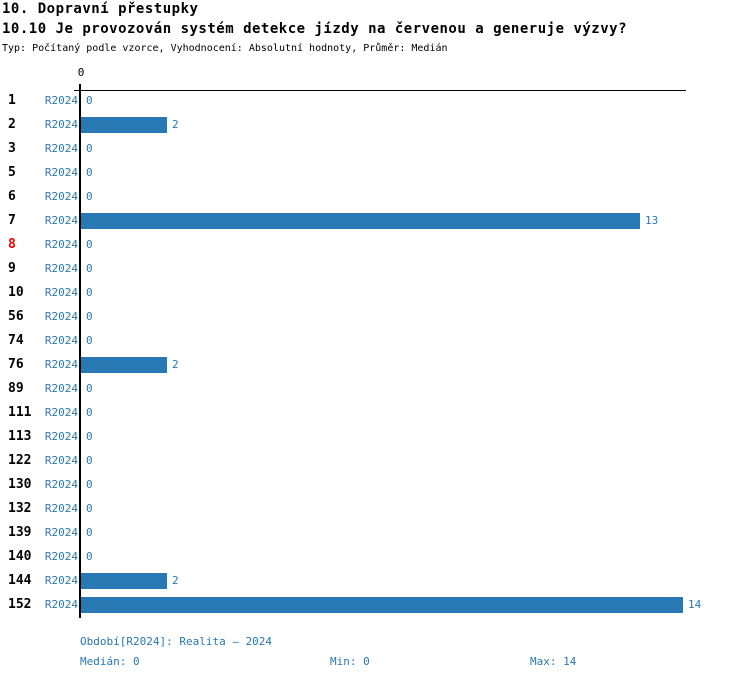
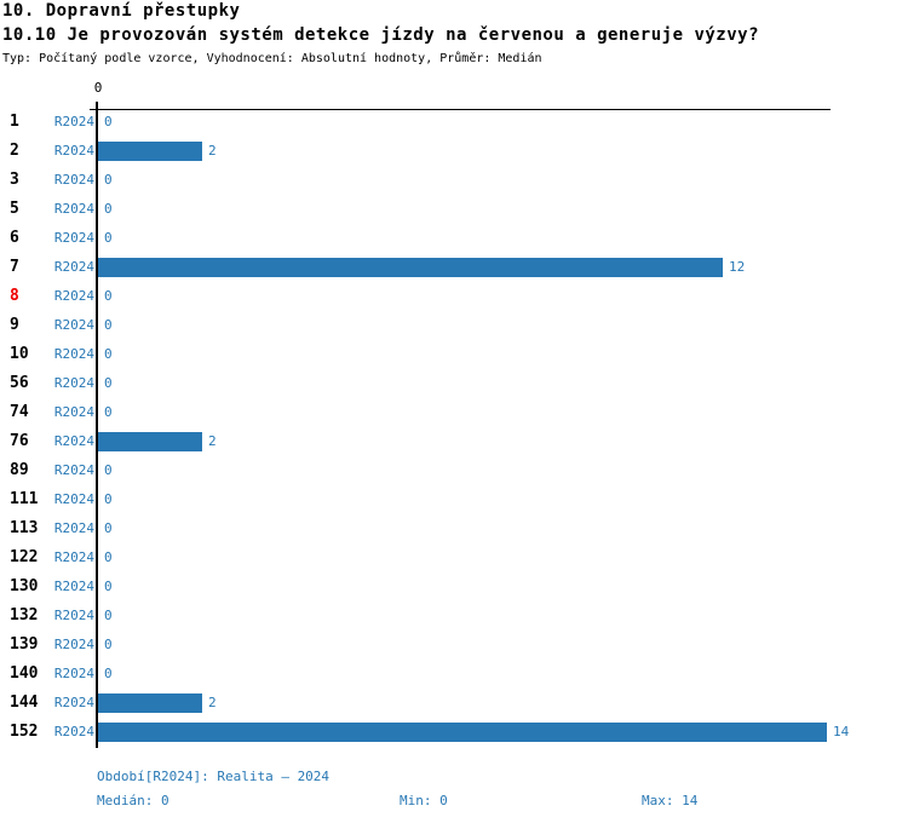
7: 13 -> 12
